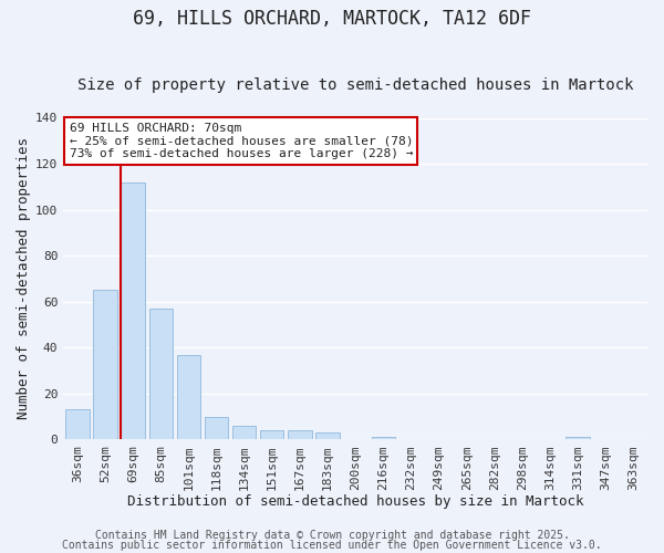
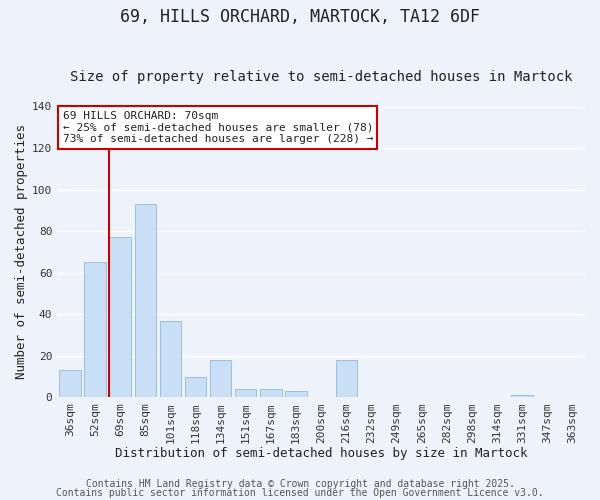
69sqm: 112 -> 77
85sqm: 57 -> 93
134sqm: 6 -> 18
216sqm: 1 -> 18
